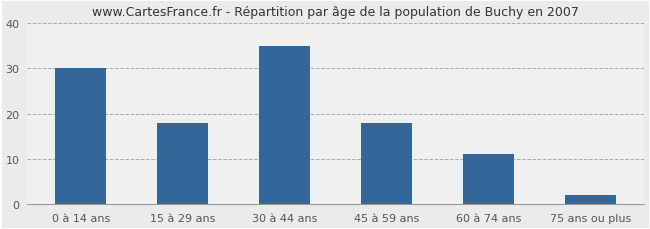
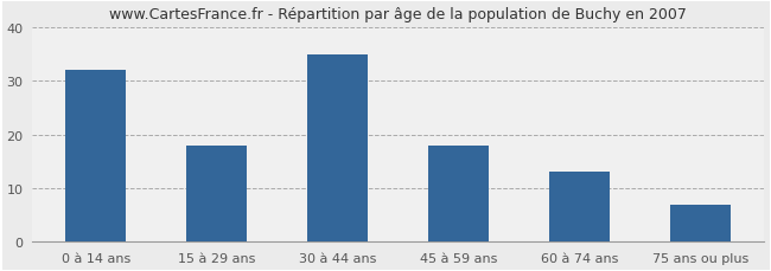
0 à 14 ans: 30 -> 32
60 à 74 ans: 11 -> 13
75 ans ou plus: 2 -> 7
